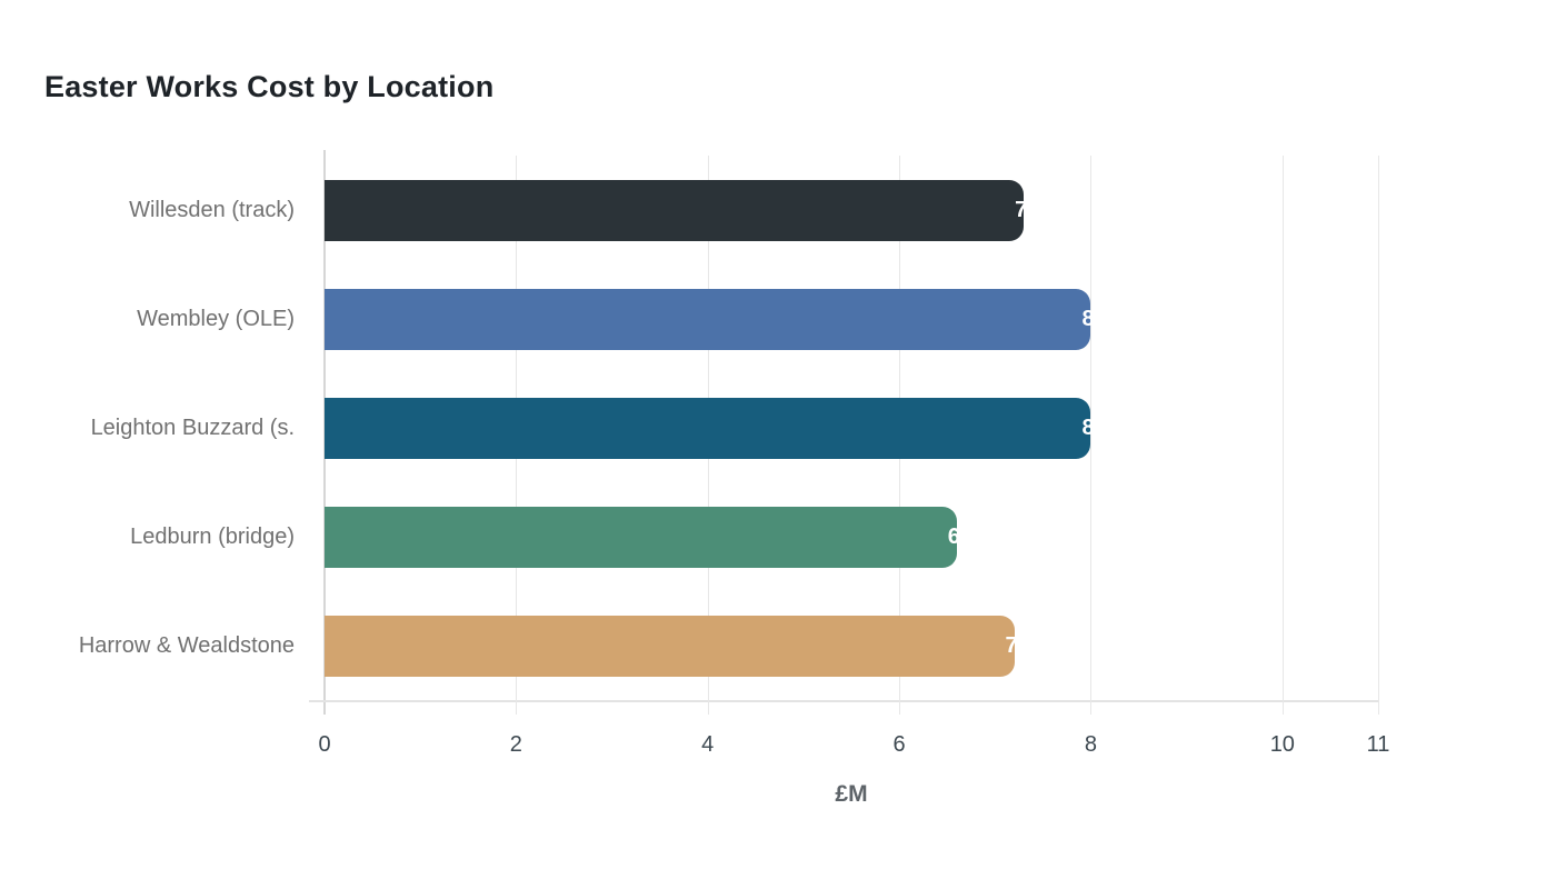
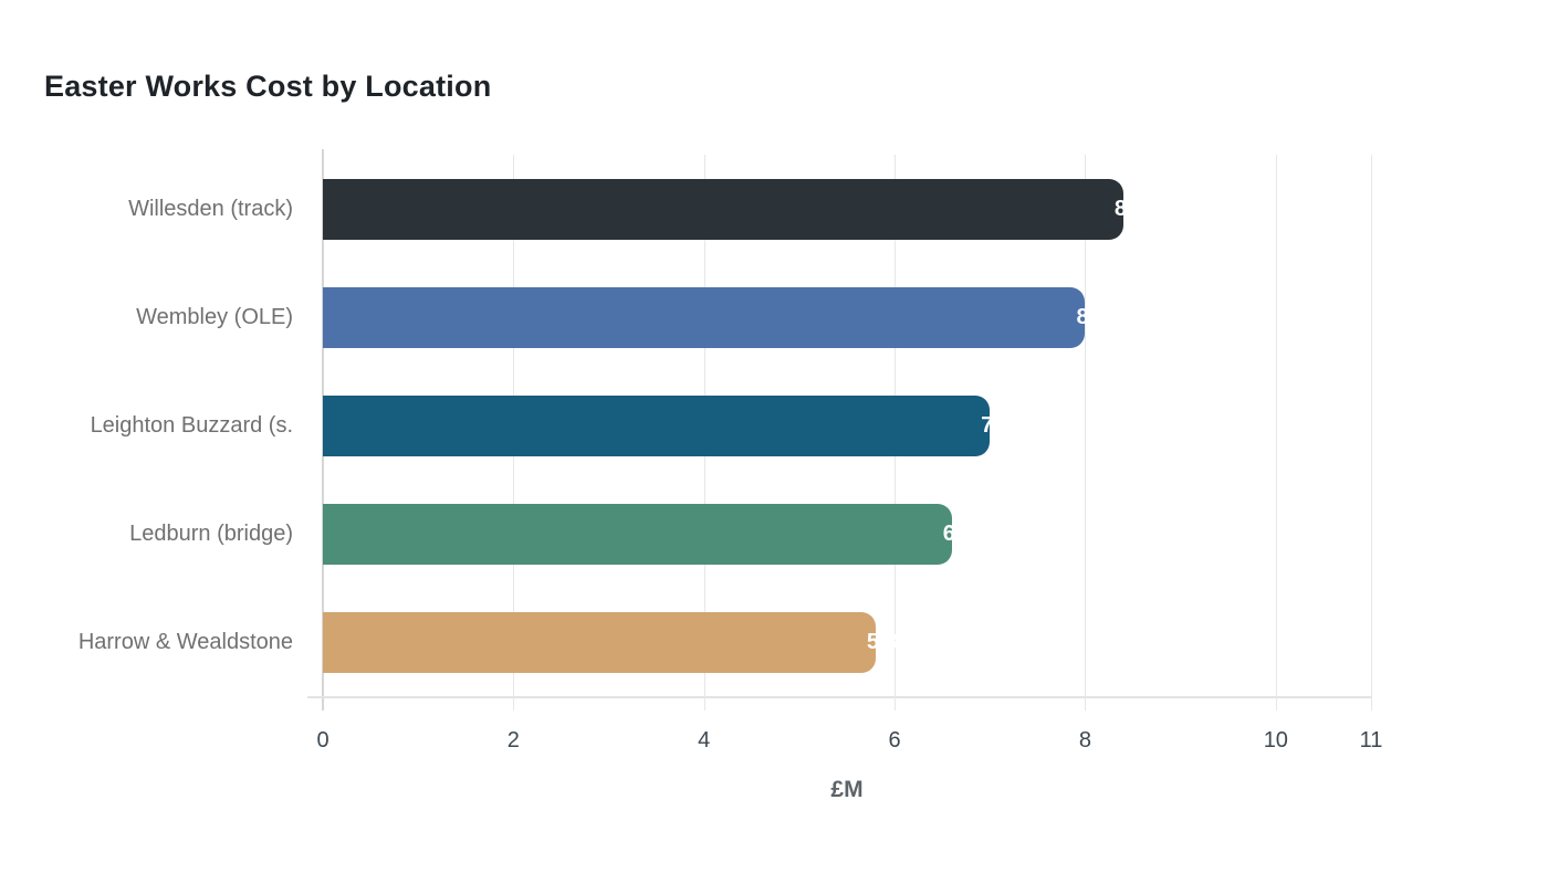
Willesden (track): 7.3 -> 8.4
Leighton Buzzard (s.: 8 -> 7
Harrow & Wealdstone: 7.2 -> 5.8
